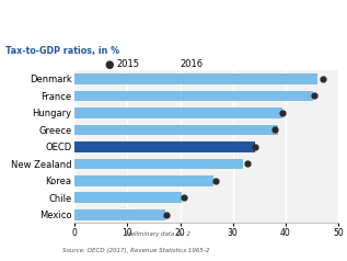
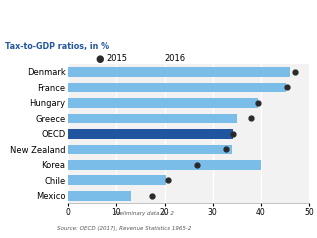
Greece: 38.6 -> 35.0
New Zealand: 32.0 -> 34.0
Korea: 26.3 -> 40.0
Mexico: 17.2 -> 13.0
